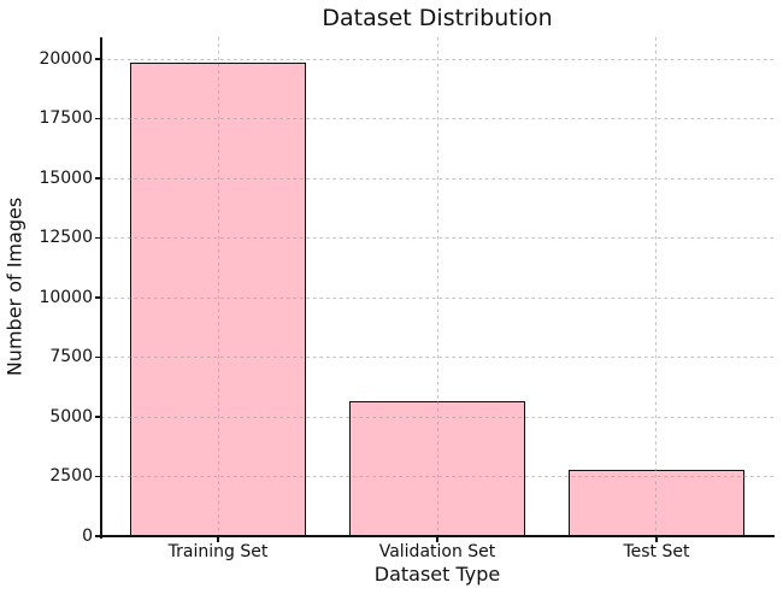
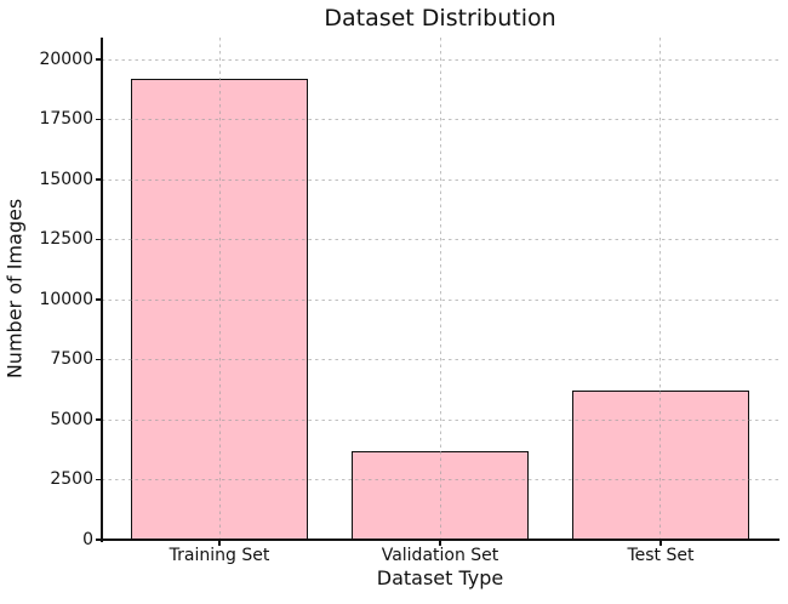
Training Set: 19800 -> 19200
Validation Set: 5600 -> 3700
Test Set: 2800 -> 6200
